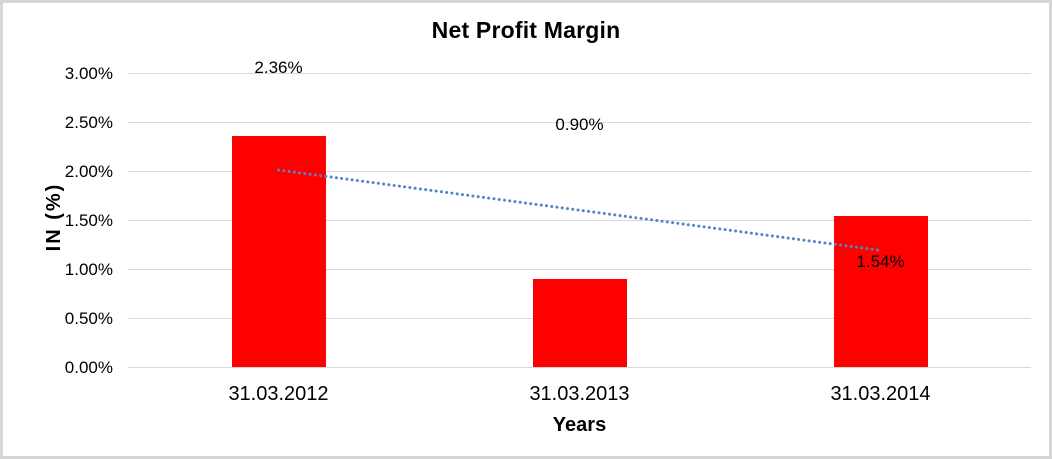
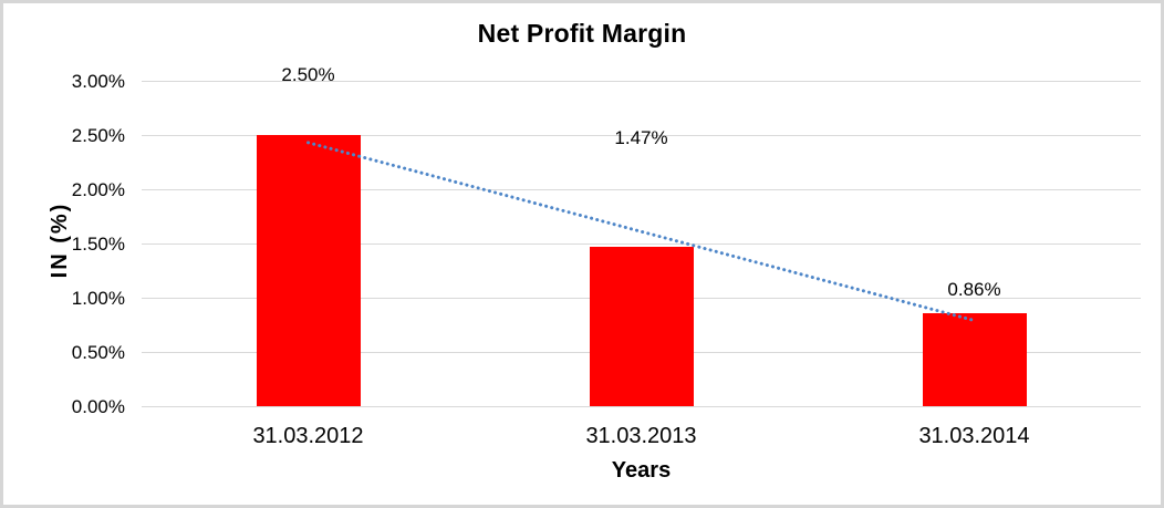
31.03.2012: 2.36% -> 2.50%
31.03.2013: 0.90% -> 1.47%
31.03.2014: 1.54% -> 0.86%
